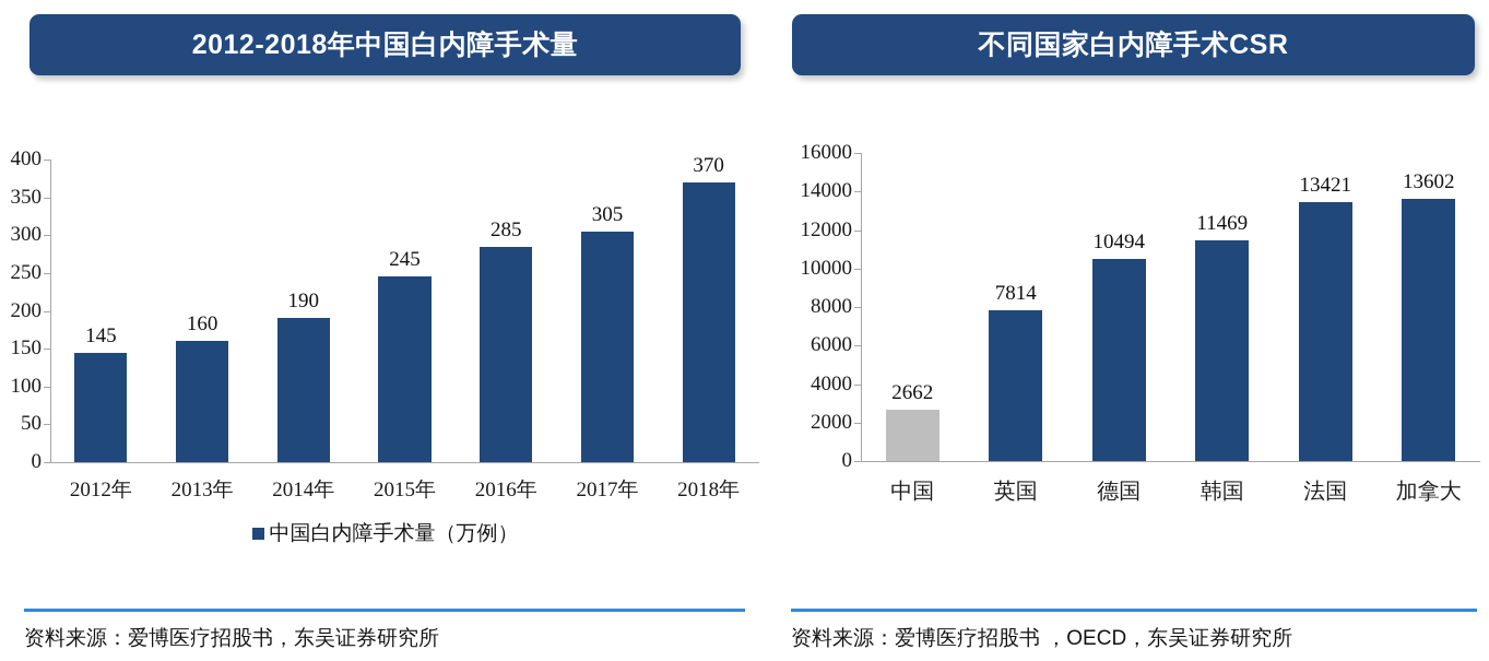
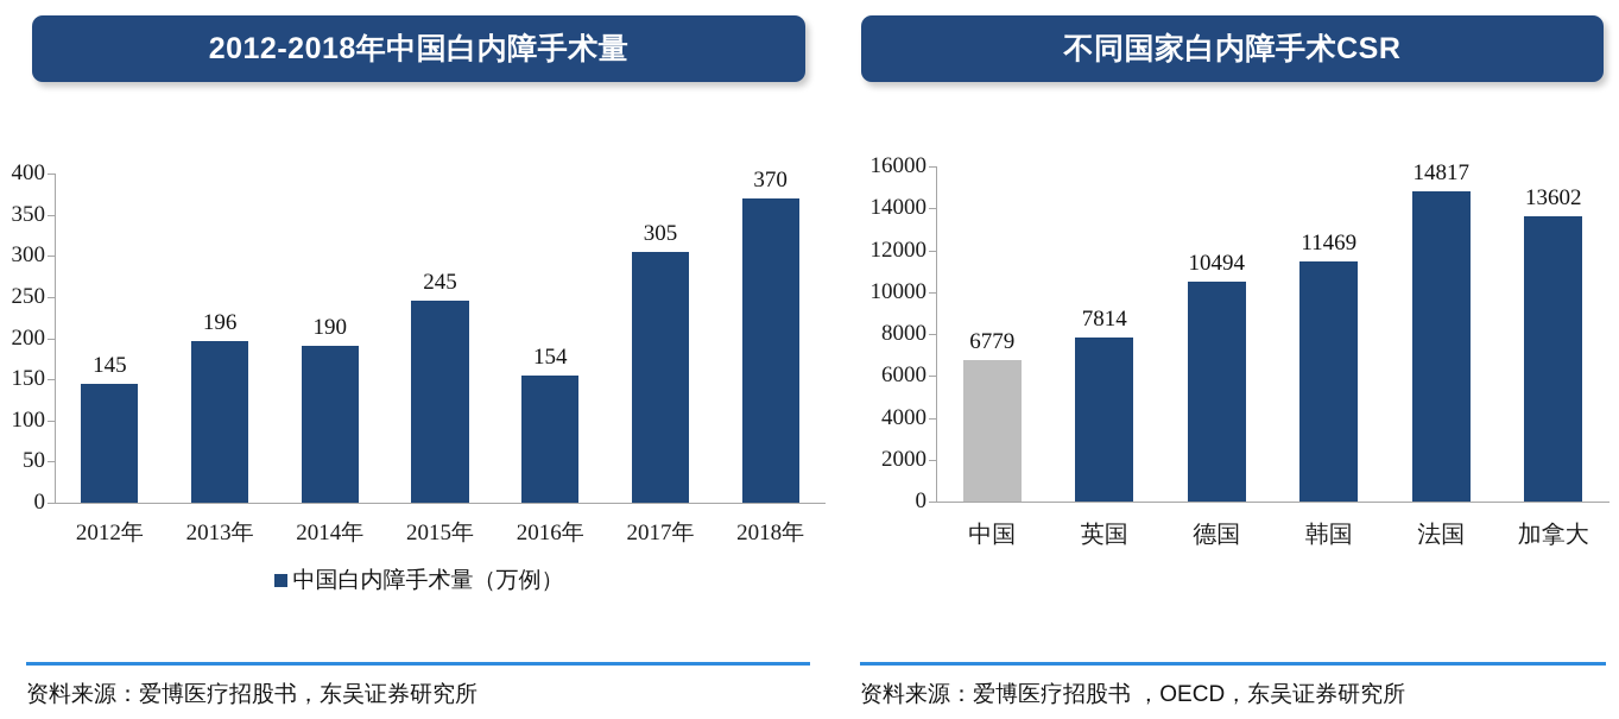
2012-2018年中国白内障手术量/2013年: 160 -> 196
2012-2018年中国白内障手术量/2016年: 285 -> 154
不同国家白内障手术CSR/中国: 2662 -> 6779
不同国家白内障手术CSR/法国: 13421 -> 14817
